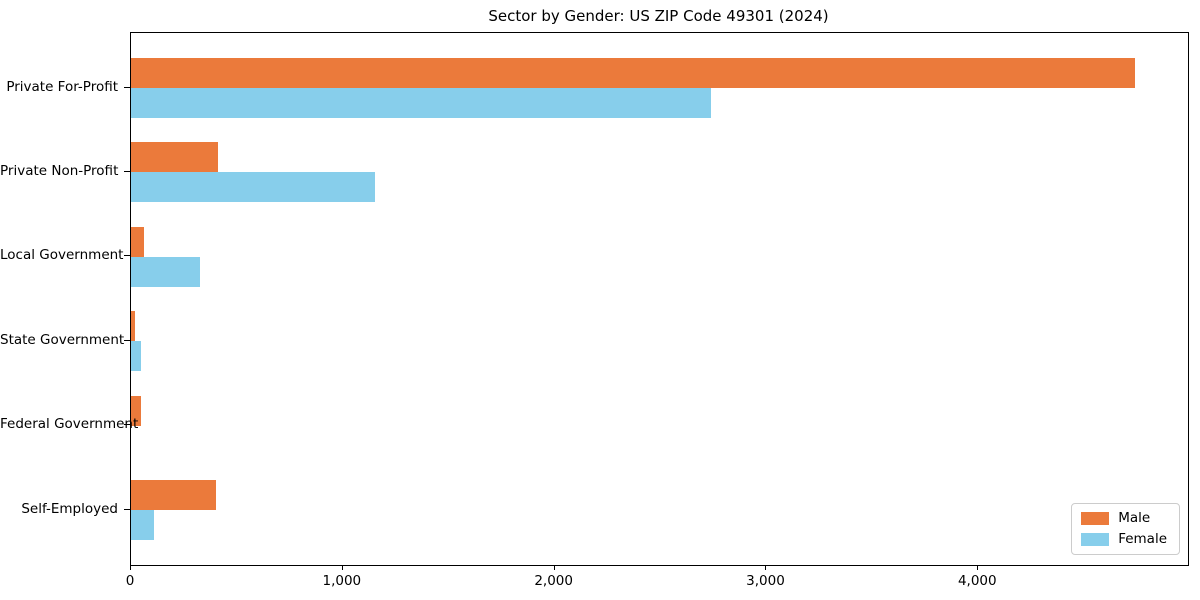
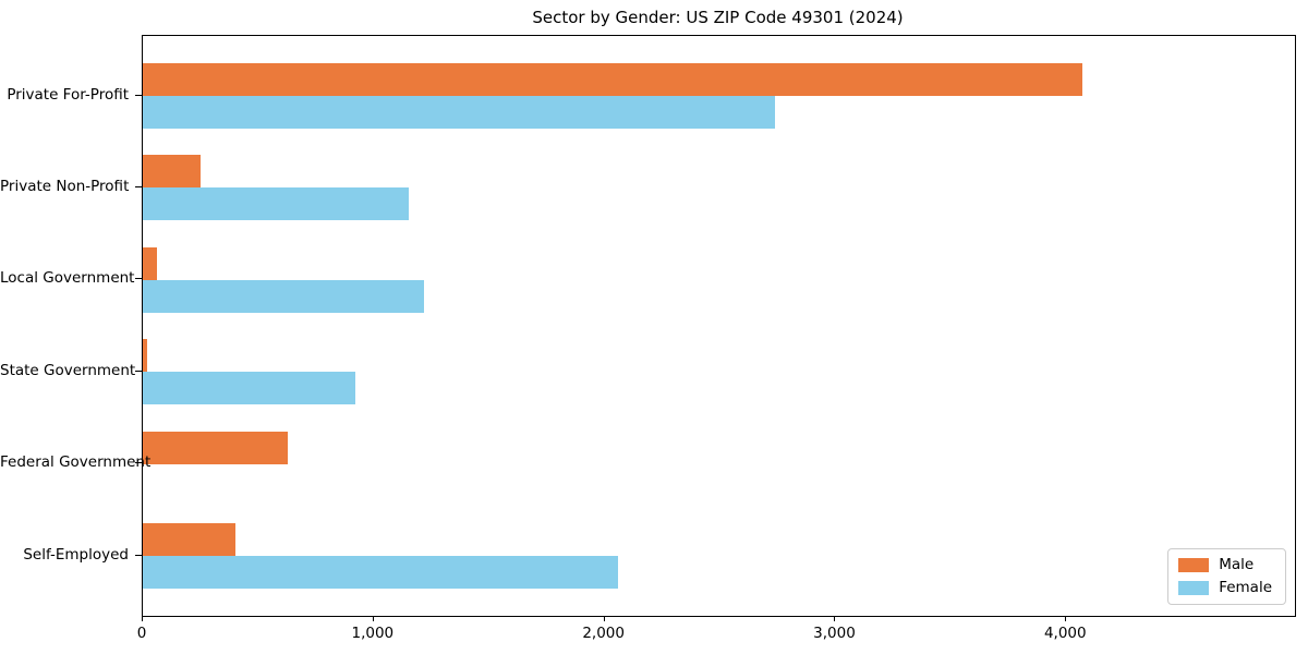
Male/Private For-Profit: 4740 -> 4070
Male/Private Non-Profit: 410 -> 250
Female/Local Government: 320 -> 1220
Female/State Government: 40 -> 920
Male/Federal Government: 40 -> 630
Female/Self-Employed: 110 -> 2060
